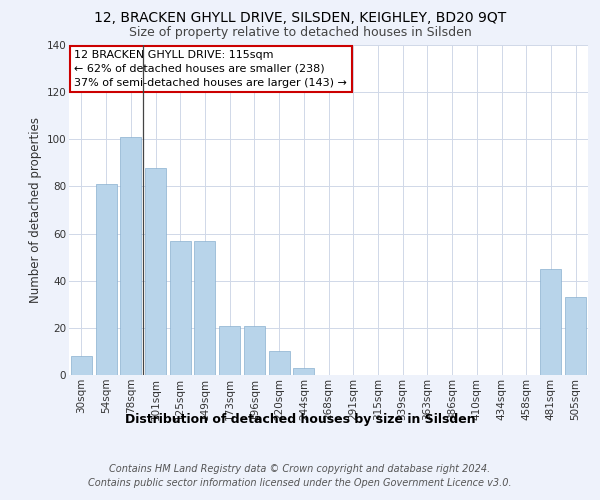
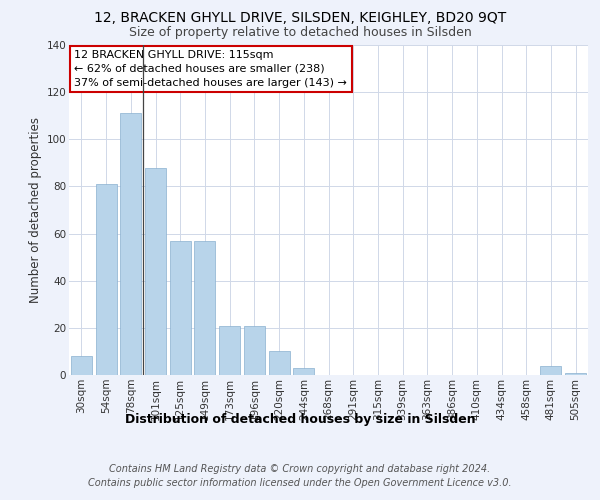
78sqm: 101 -> 111
481sqm: 45 -> 4
505sqm: 33 -> 1
